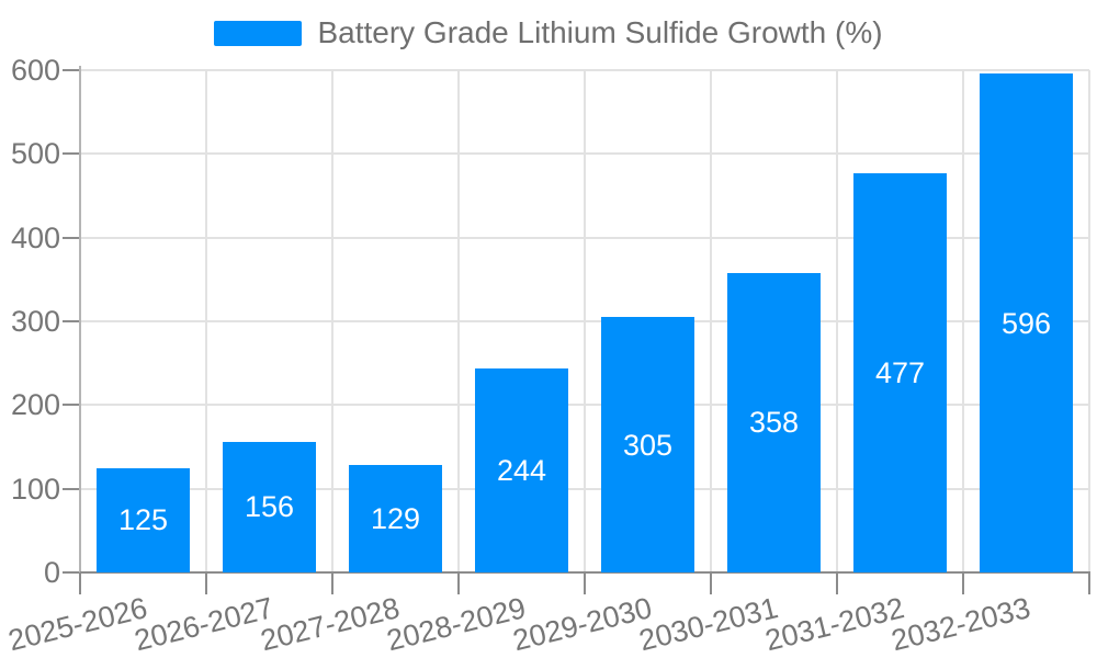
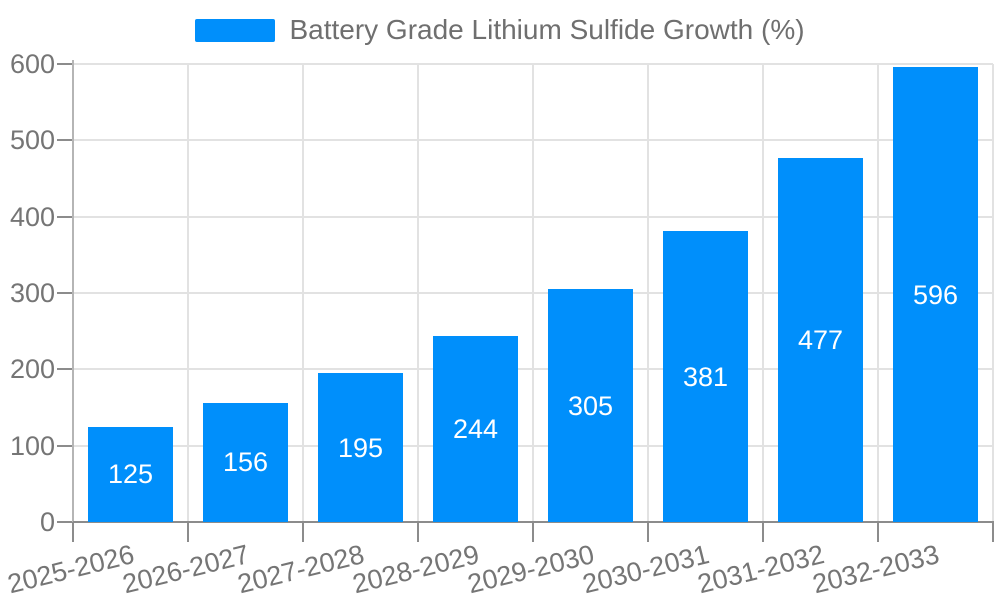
2027-2028: 129 -> 195
2030-2031: 358 -> 381
